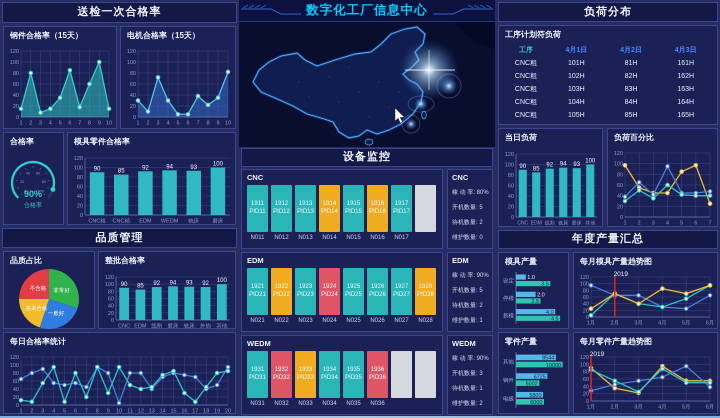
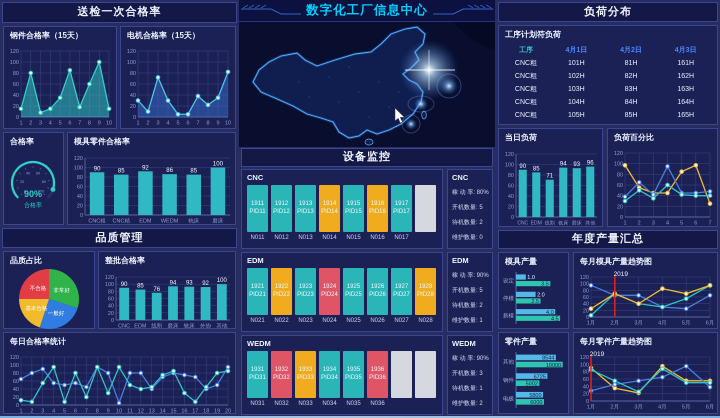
模具零件合格率/WEDM: 94 -> 86
模具零件合格率/铣床: 93 -> 85
整批合格率/线割: 92 -> 76
当日负荷/线割: 92 -> 71
当日负荷/其他: 100 -> 96
